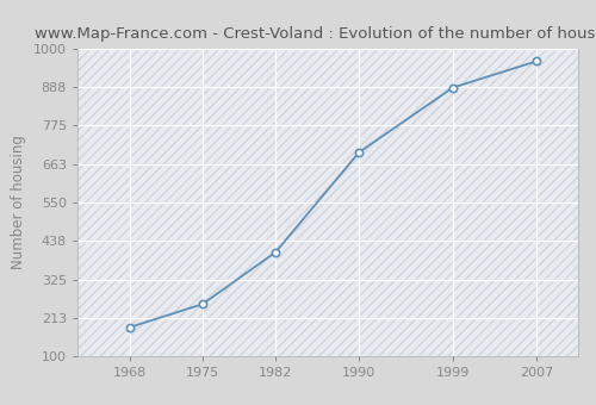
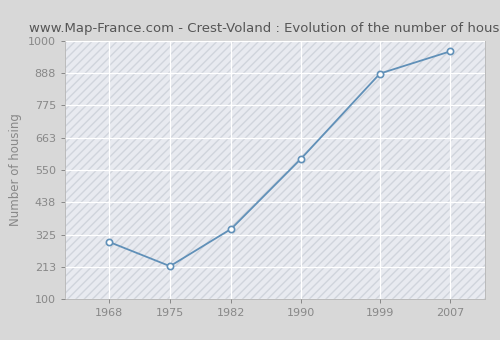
1968: 185 -> 300
1975: 253 -> 215
1982: 405 -> 345
1990: 697 -> 590
